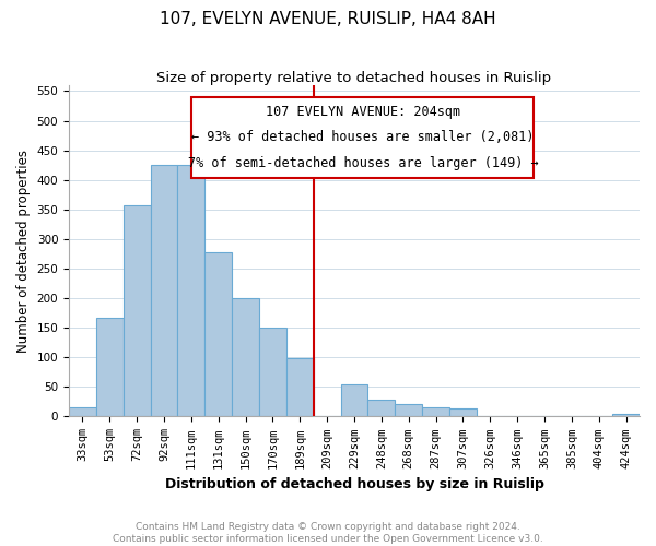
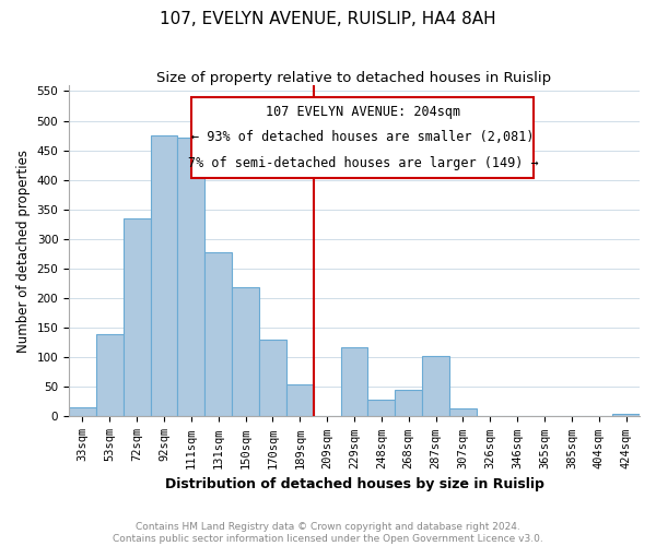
53sqm: 167 -> 140
72sqm: 357 -> 334
92sqm: 425 -> 476
111sqm: 425 -> 472
150sqm: 200 -> 218
170sqm: 150 -> 130
189sqm: 98 -> 54
229sqm: 55 -> 118
268sqm: 22 -> 46
287sqm: 15 -> 102
